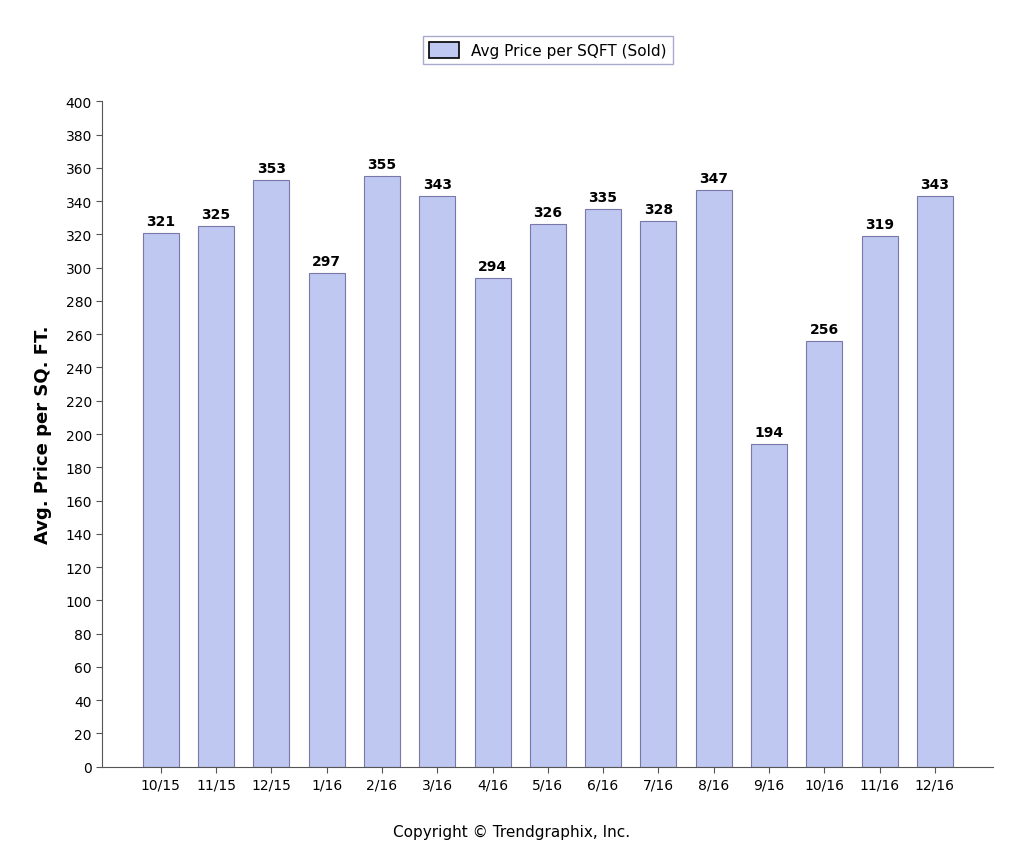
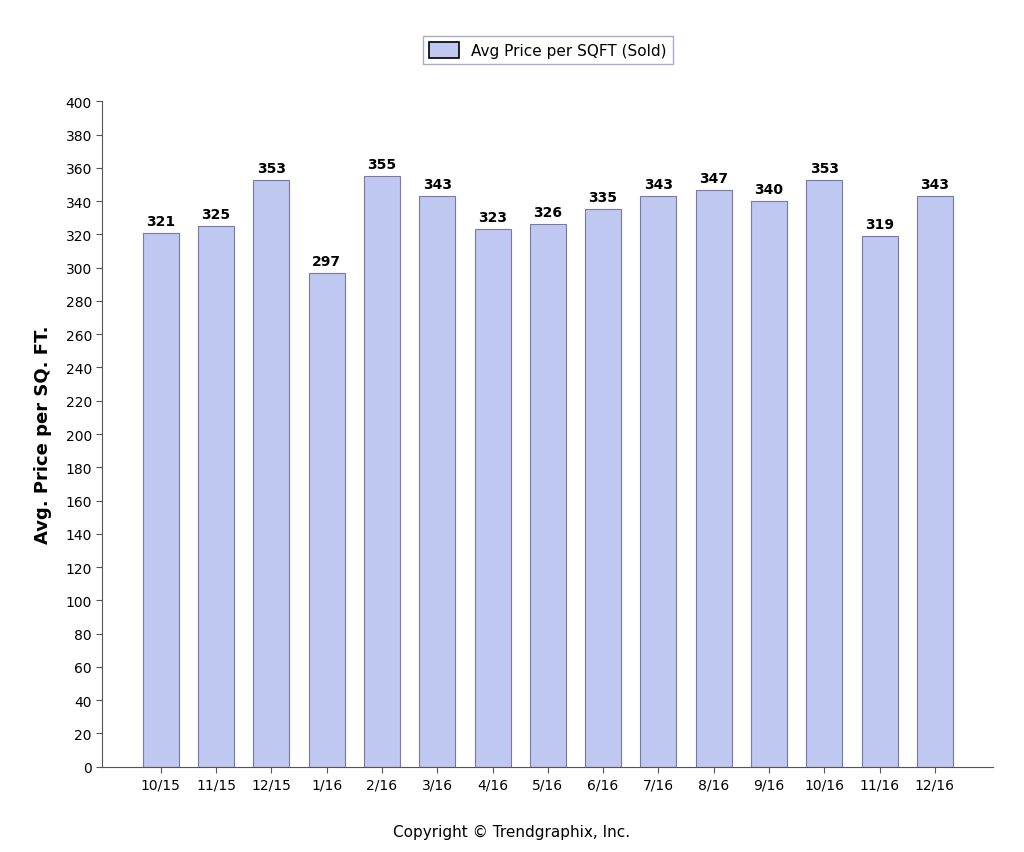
4/16: 294 -> 323
7/16: 328 -> 343
9/16: 194 -> 340
10/16: 256 -> 353
